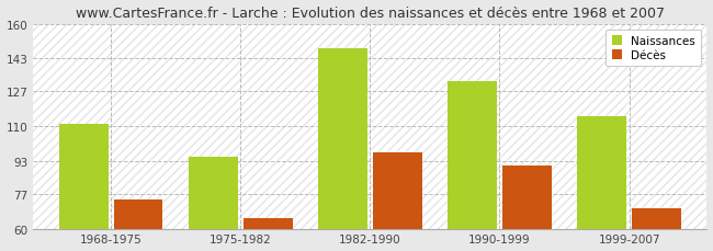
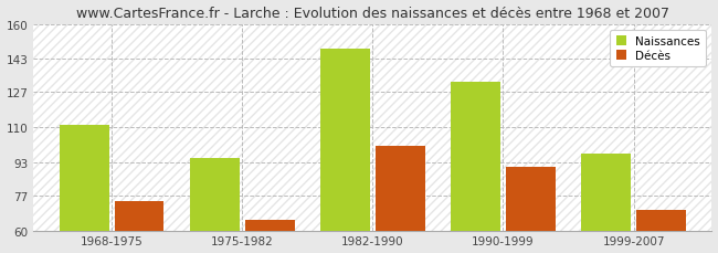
Décès/1982-1990: 97 -> 101
Naissances/1999-2007: 115 -> 97
